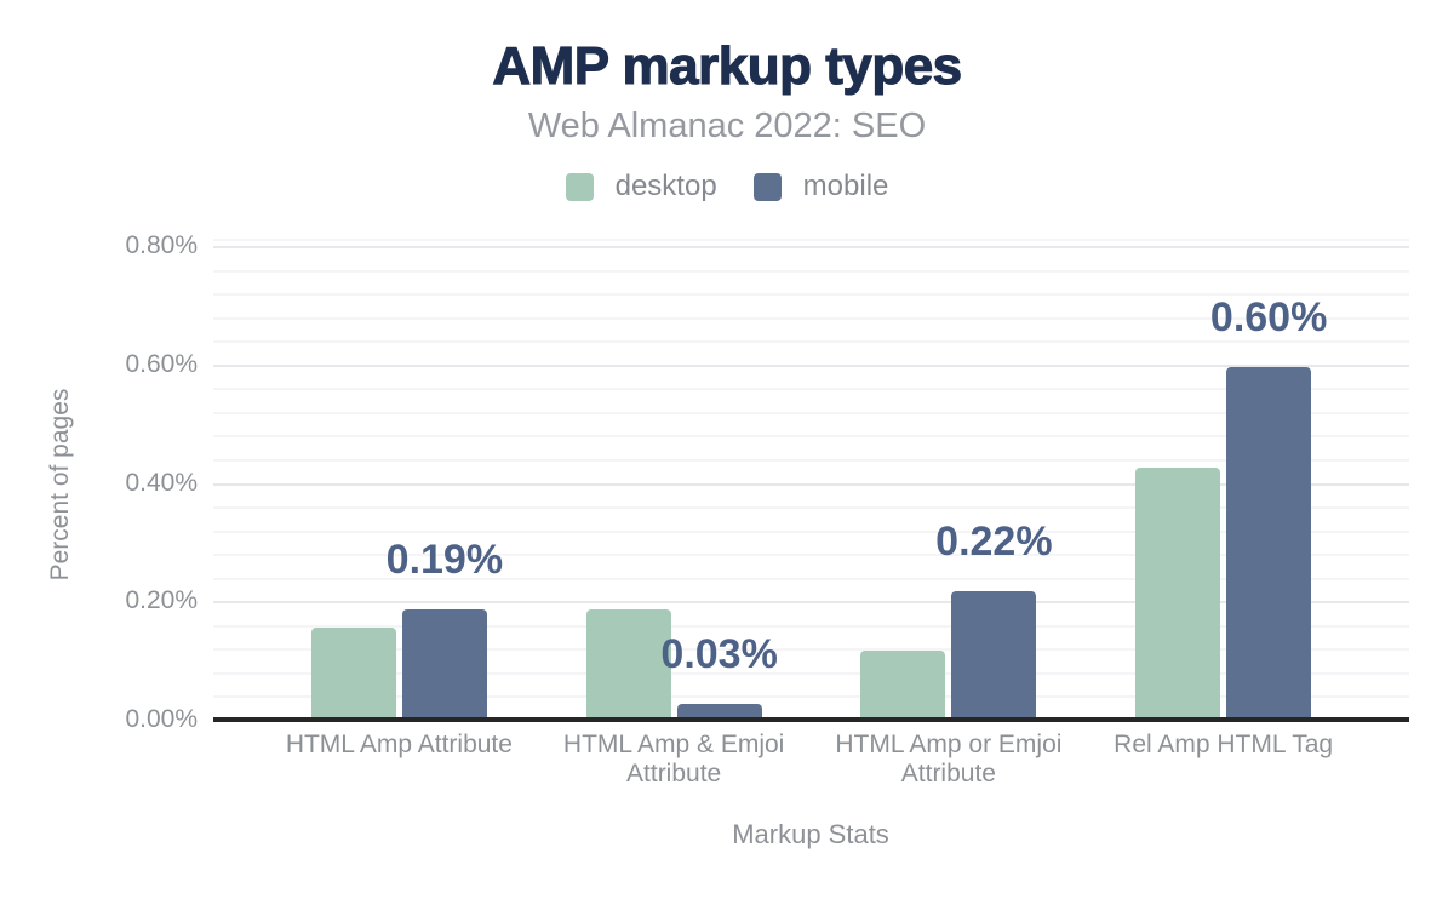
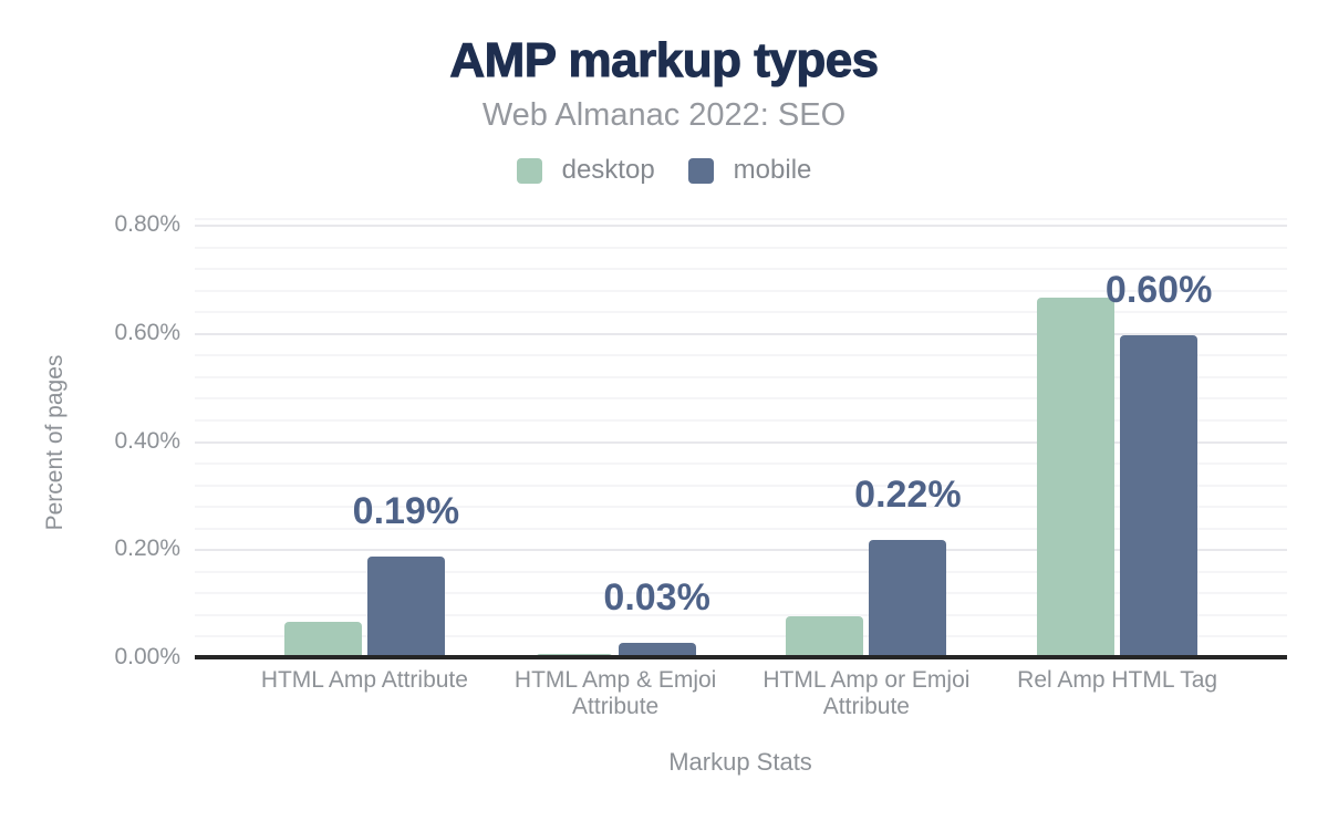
desktop/HTML Amp Attribute: 0.16% -> 0.07%
desktop/HTML Amp & Emjoi Attribute: 0.19% -> 0.01%
desktop/HTML Amp or Emjoi Attribute: 0.12% -> 0.08%
desktop/Rel Amp HTML Tag: 0.43% -> 0.67%
